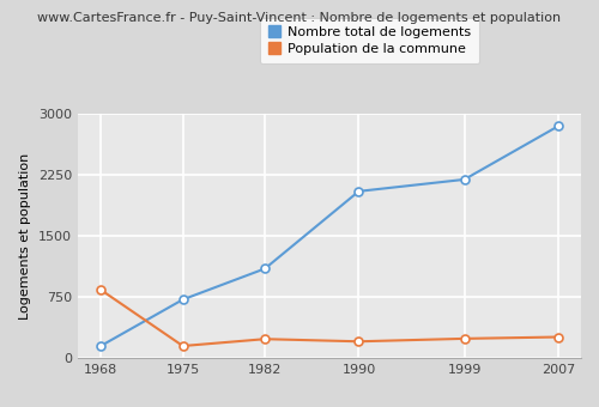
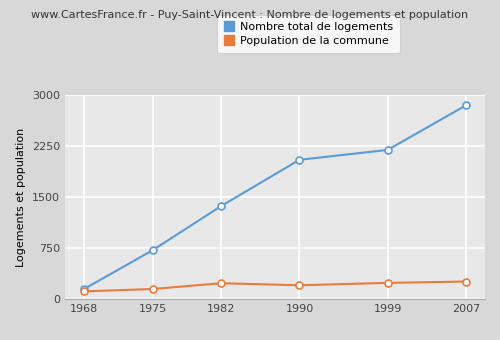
Population de la commune/1968: 840 -> 120
Nombre total de logements/1982: 1100 -> 1370
